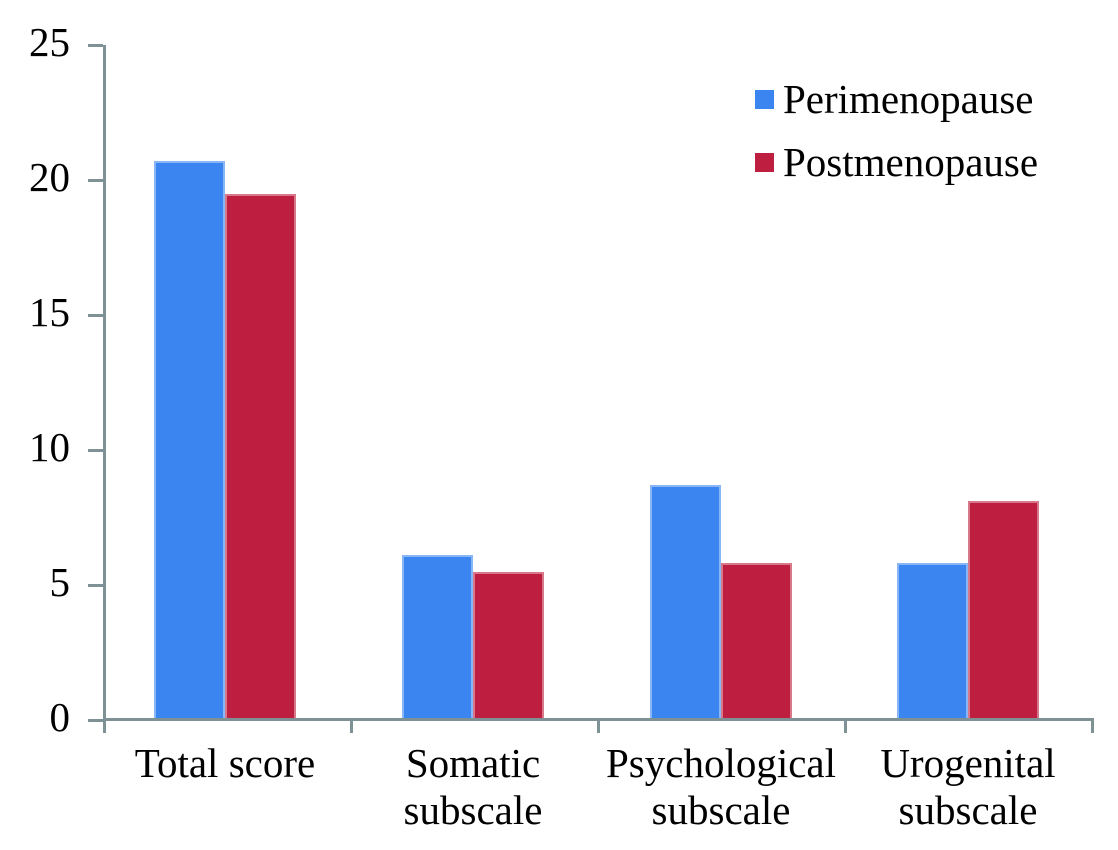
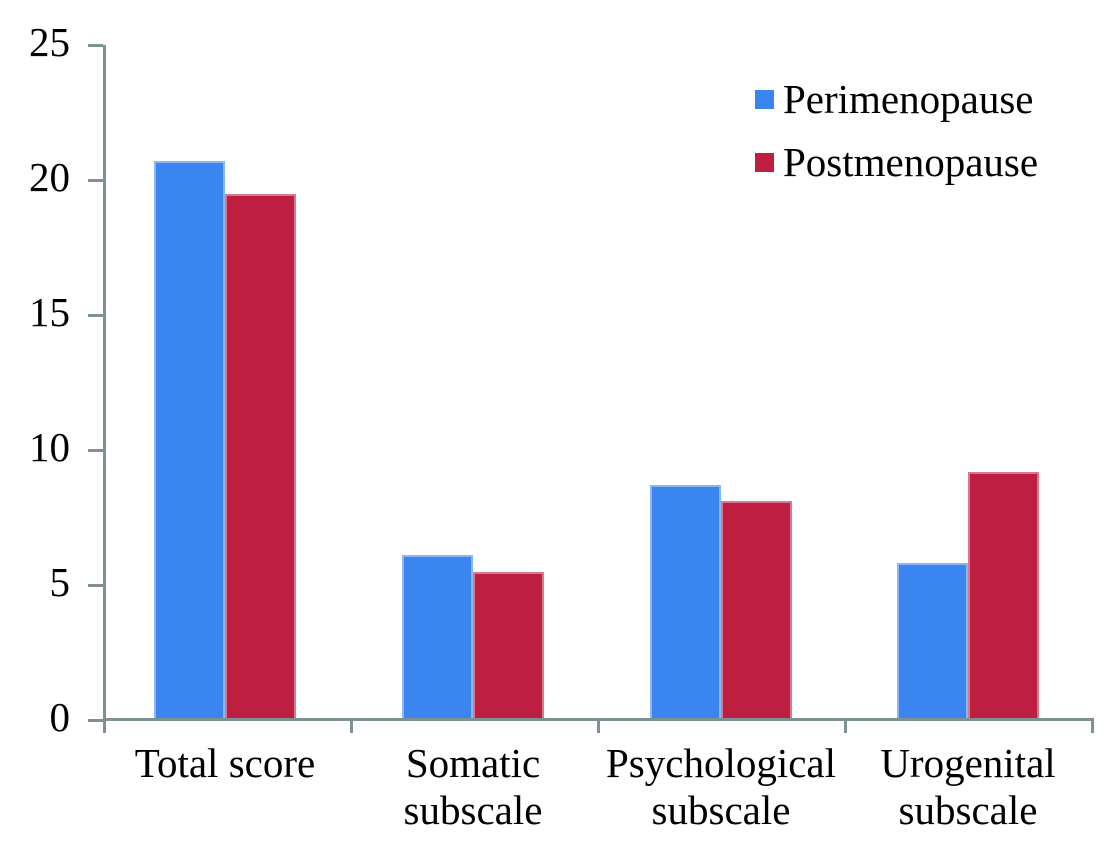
Postmenopause/Psychological subscale: 5.8 -> 8.1
Postmenopause/Urogenital subscale: 8.1 -> 9.2
